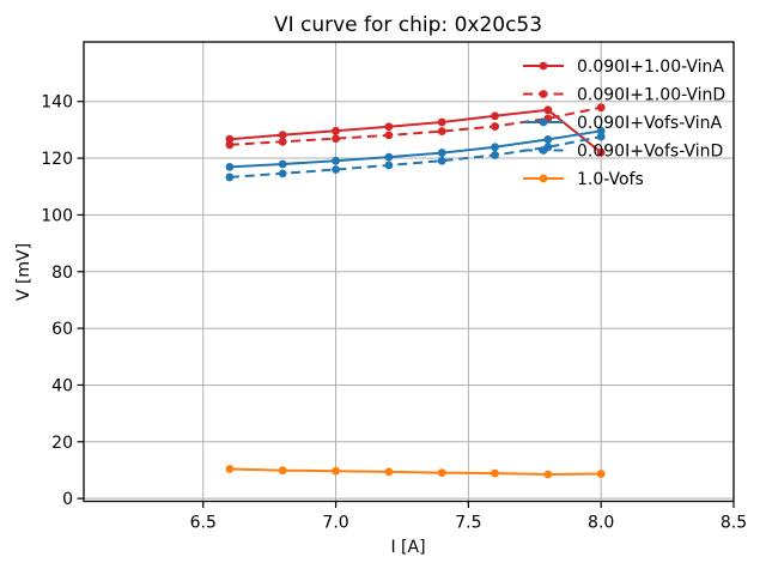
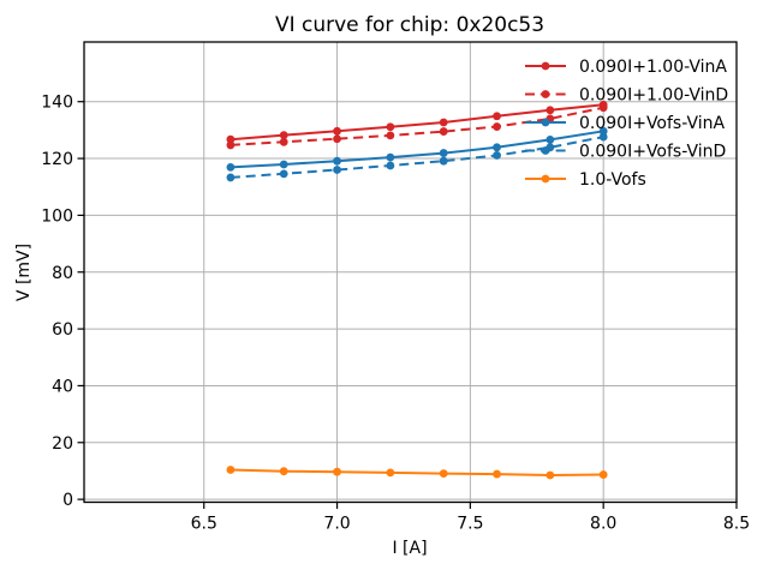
0.090I+1.00-VinA/8.0: 122 -> 139
